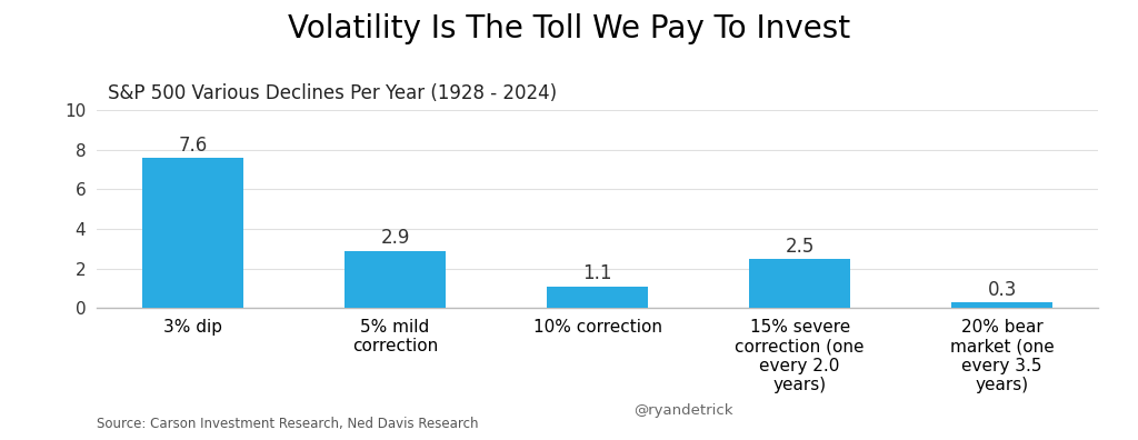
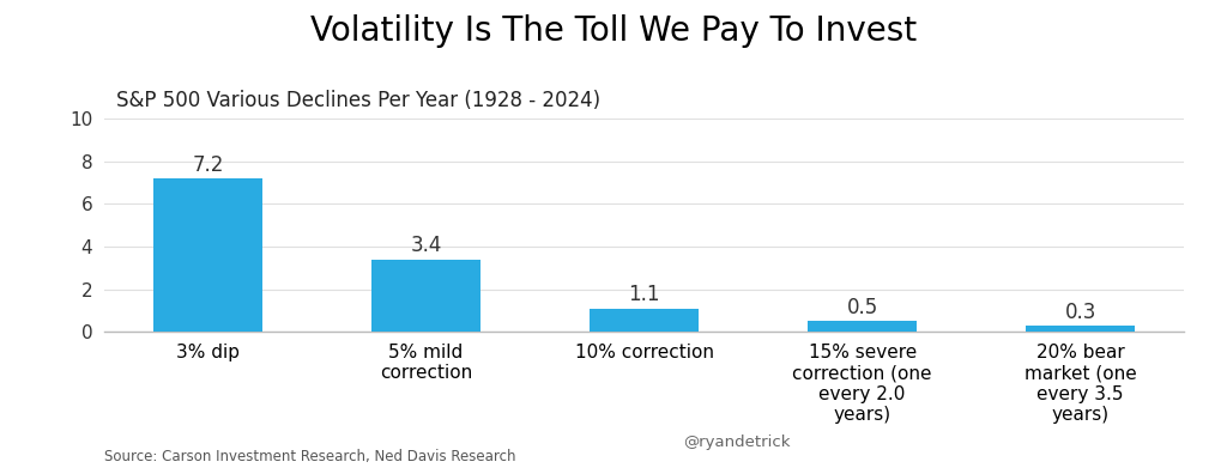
3% dip: 7.6 -> 7.2
5% mild correction: 2.9 -> 3.4
15% severe correction (one every 2.0 years): 2.5 -> 0.5
